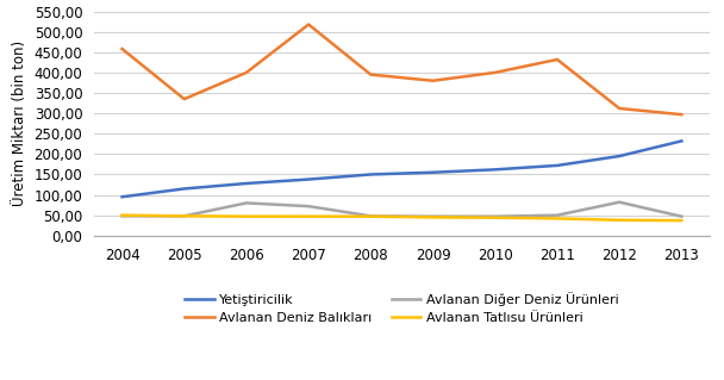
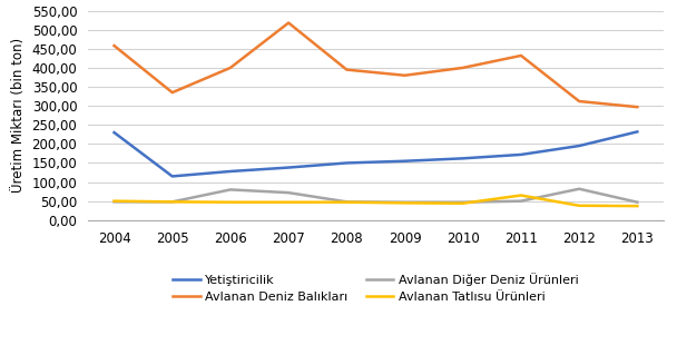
Yetiştiricilik/2004: 95 -> 230
Avlanan Tatlısu Ürünleri/2011: 42 -> 65
